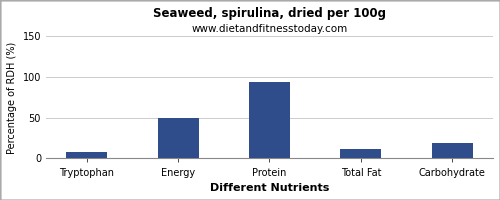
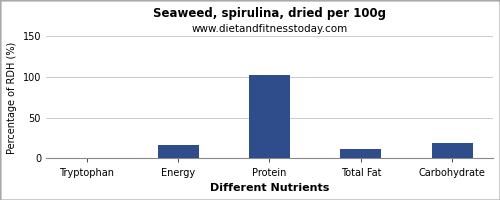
Tryptophan: 8 -> 0
Energy: 50 -> 16
Protein: 94 -> 103
